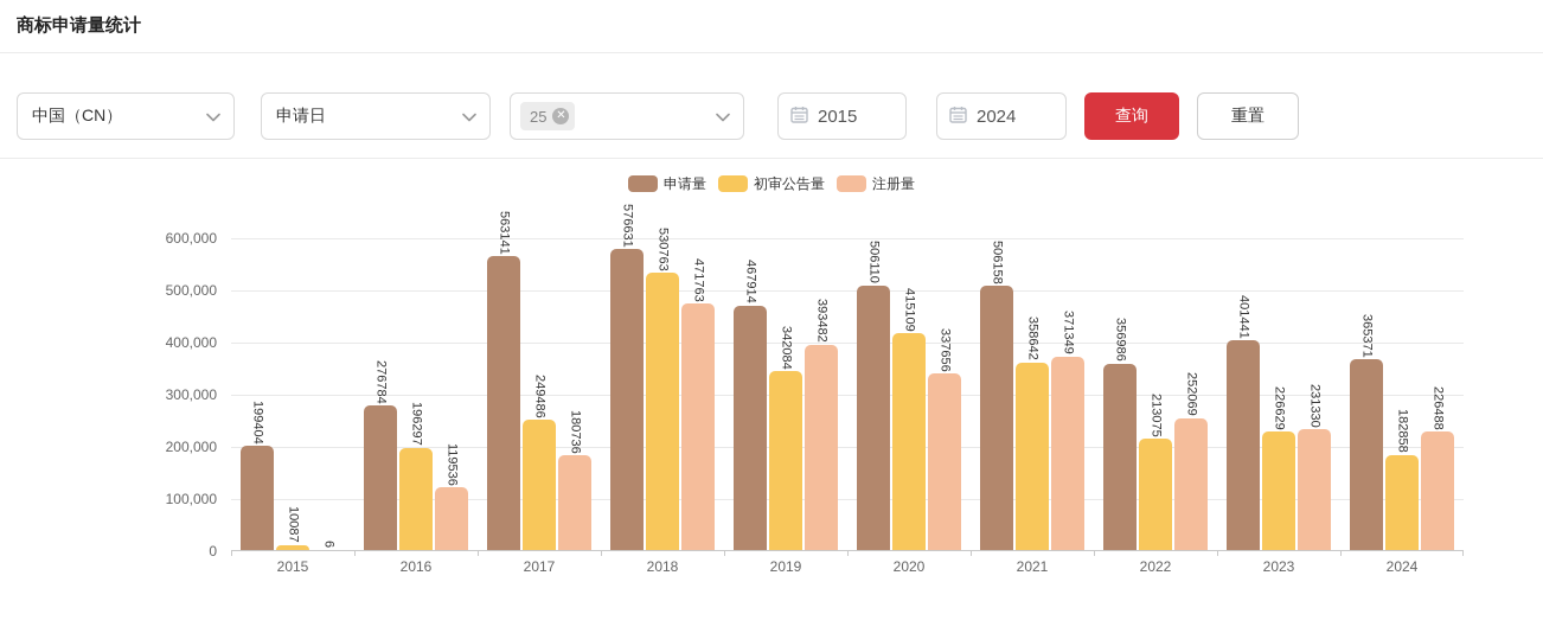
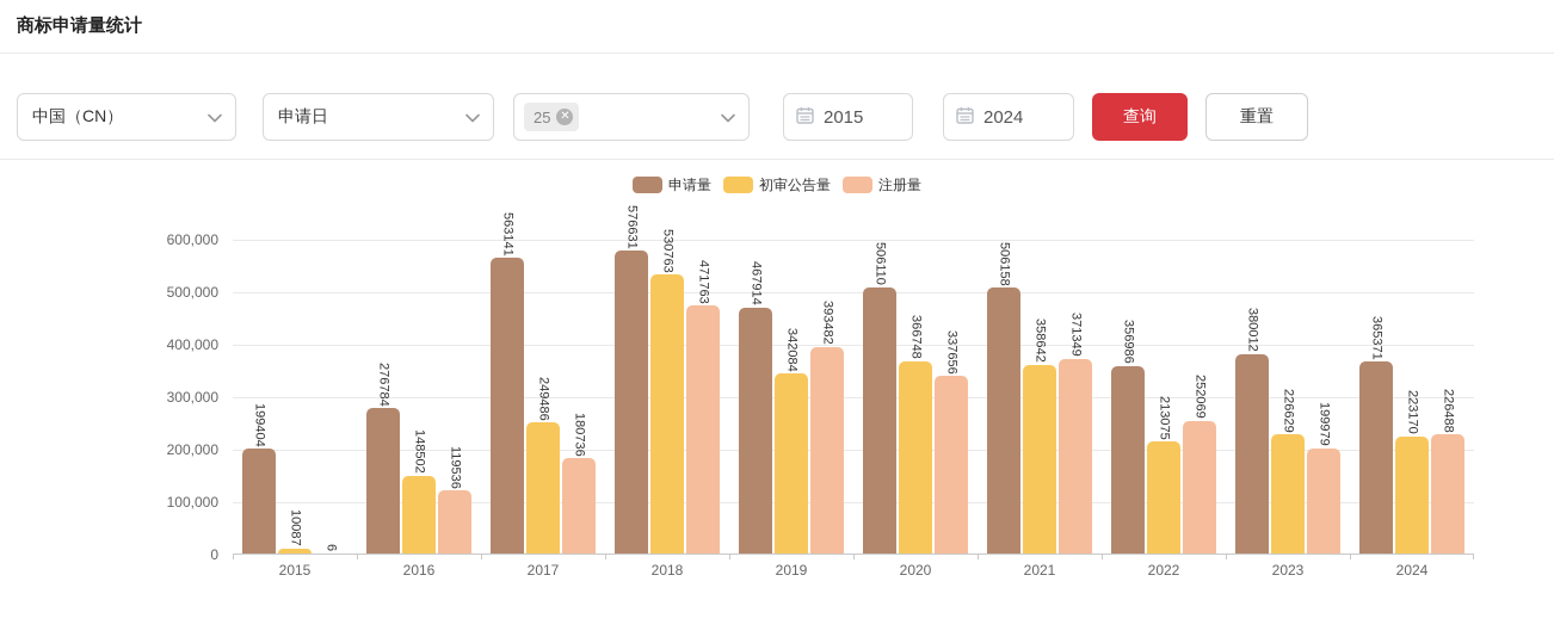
初审公告量/2016: 196297 -> 148502
初审公告量/2020: 415109 -> 366748
申请量/2023: 401441 -> 380012
注册量/2023: 231330 -> 199979
初审公告量/2024: 182858 -> 223170
